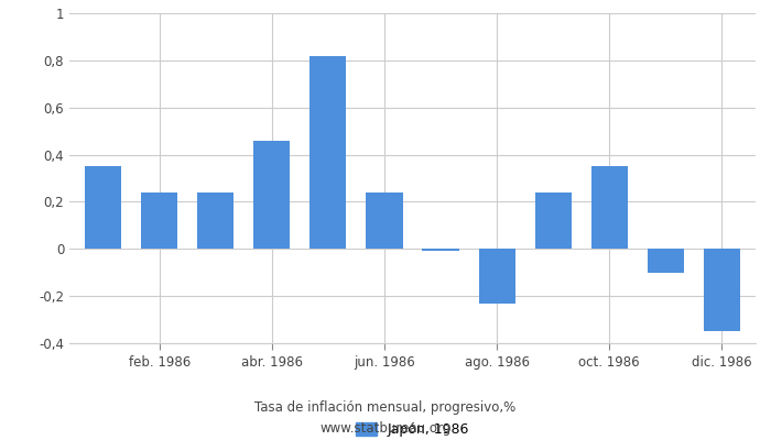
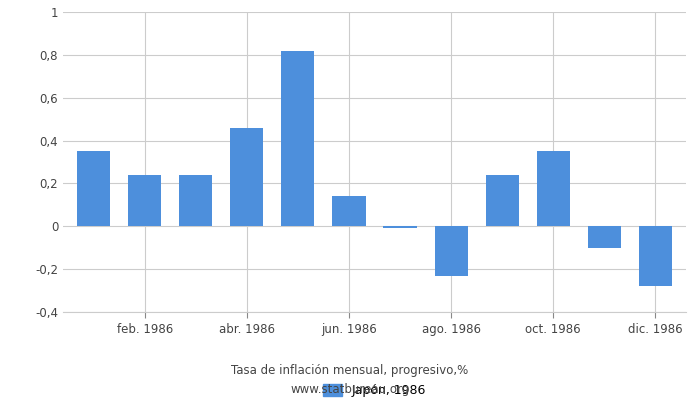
jun. 1986: 0,24 -> 0,14
dic. 1986: -0,35 -> -0,28
